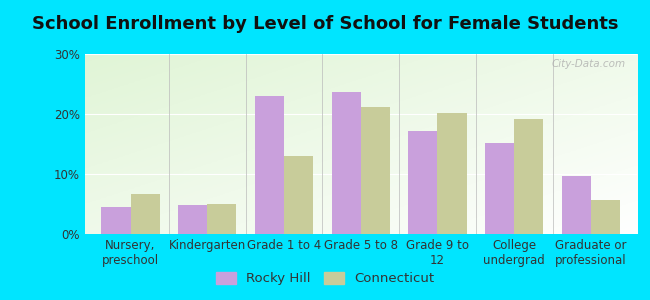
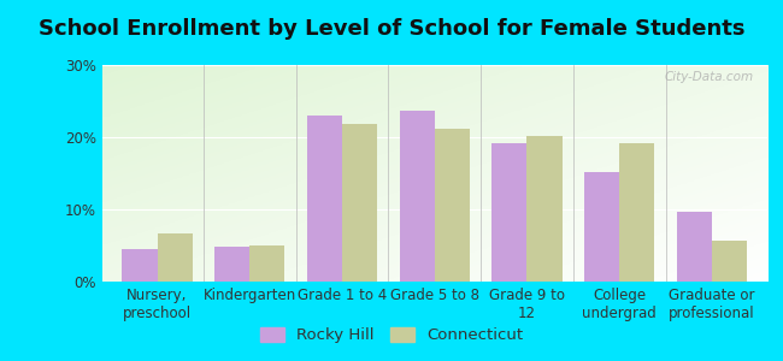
Connecticut/Grade 1 to 4: 13.0% -> 21.8%
Rocky Hill/Grade 9 to 12: 17.2% -> 19.2%
